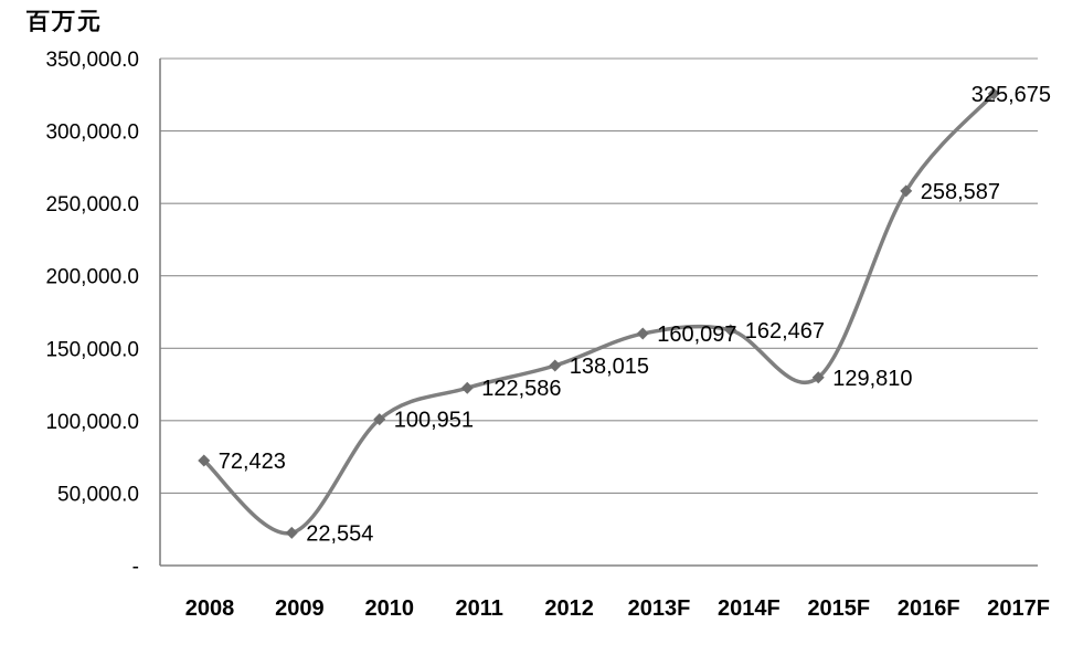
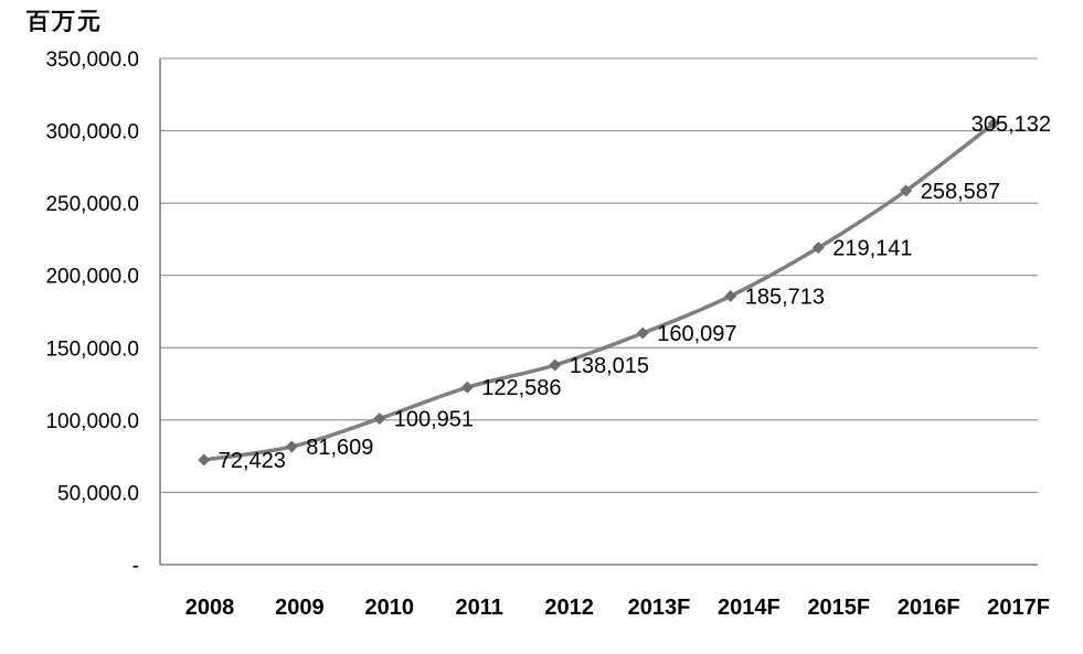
2009: 22,554 -> 81,609
2014F: 162,467 -> 185,713
2015F: 129,810 -> 219,141
2017F: 325,675 -> 305,132
